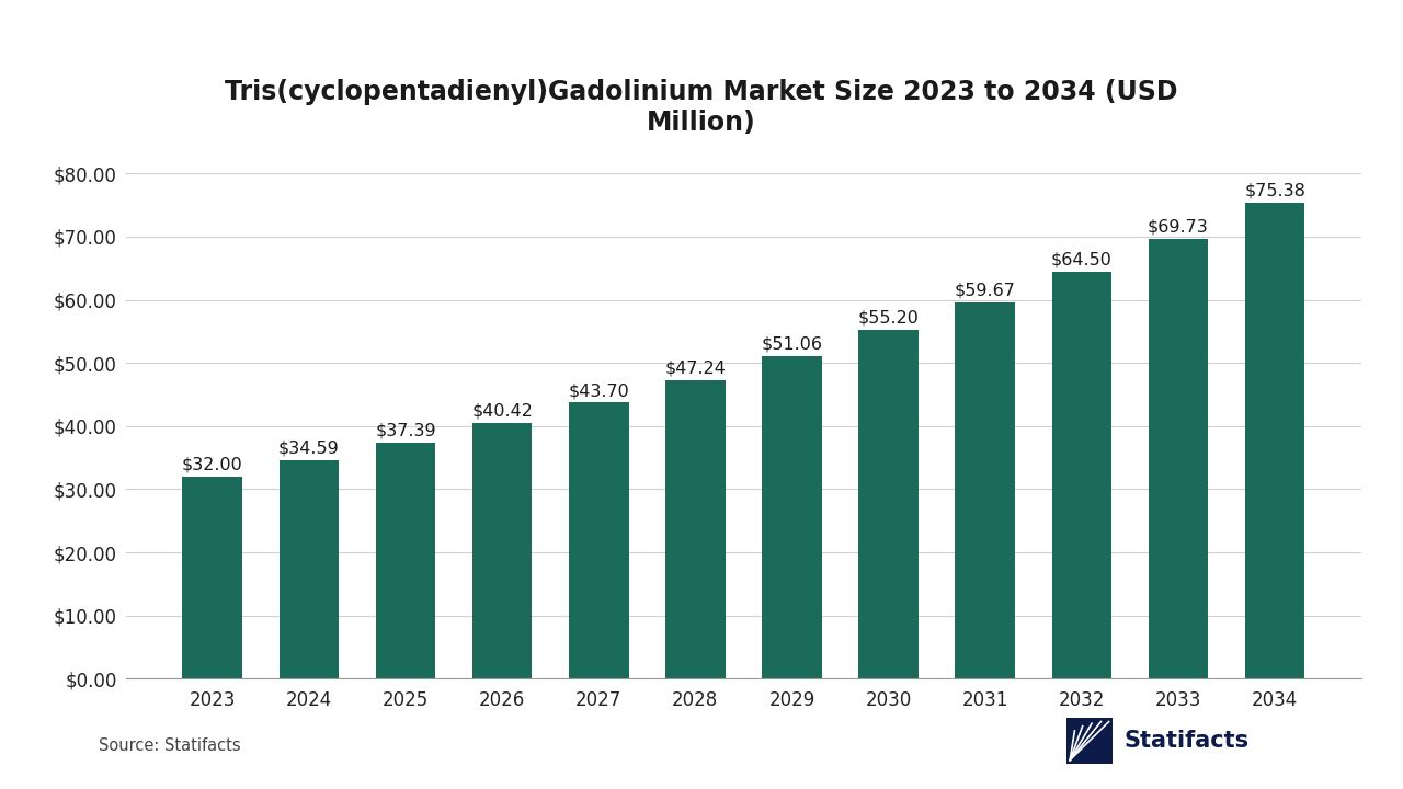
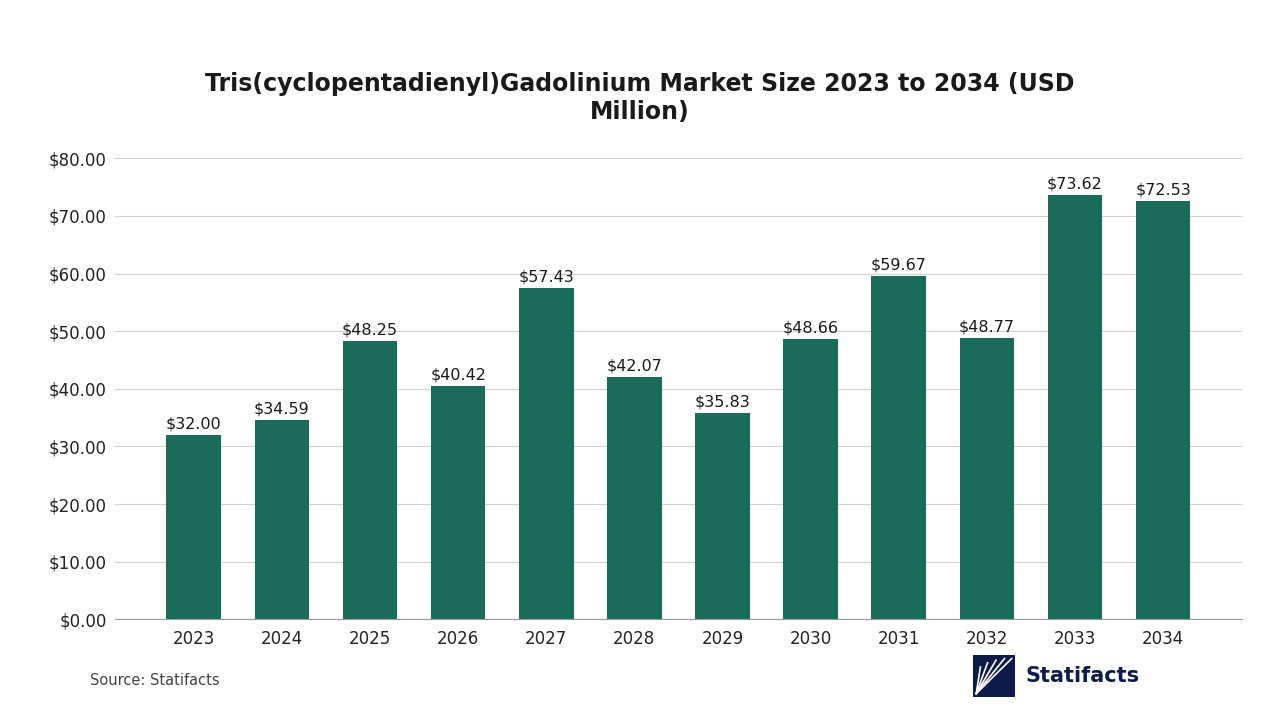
2025: $37.39 -> $48.25
2027: $43.70 -> $57.43
2028: $47.24 -> $42.07
2029: $51.06 -> $35.83
2030: $55.20 -> $48.66
2032: $64.50 -> $48.77
2033: $69.73 -> $73.62
2034: $75.38 -> $72.53
